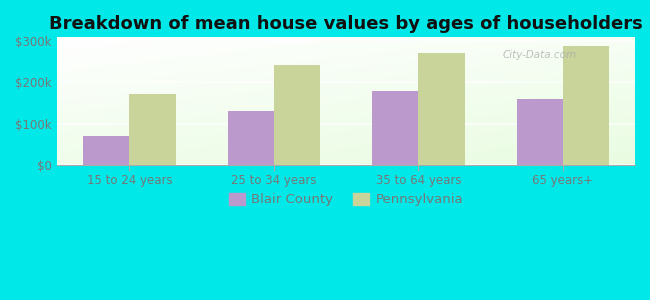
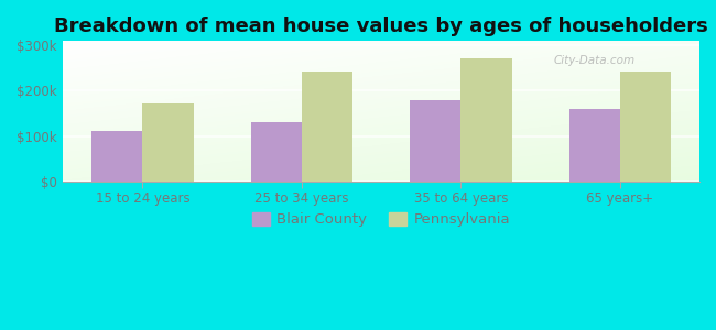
Blair County/15 to 24 years: $70k -> $110k
Pennsylvania/65 years+: $290k -> $243k
